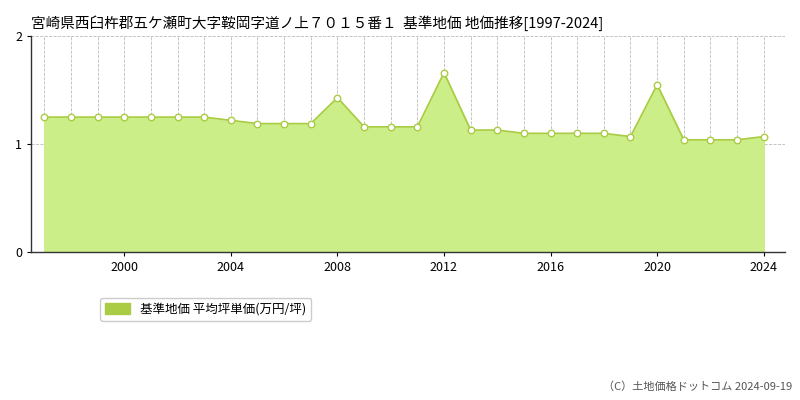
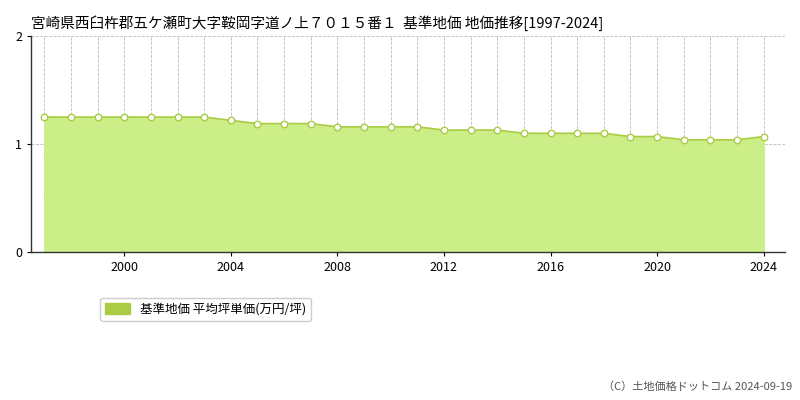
2008: 1.43 -> 1.16
2012: 1.66 -> 1.13
2020: 1.55 -> 1.07
